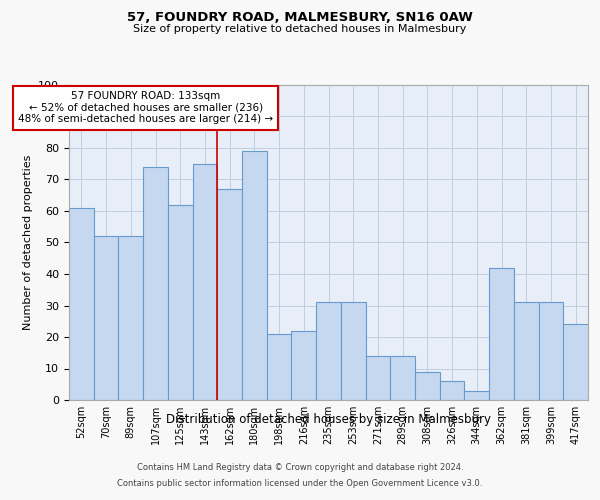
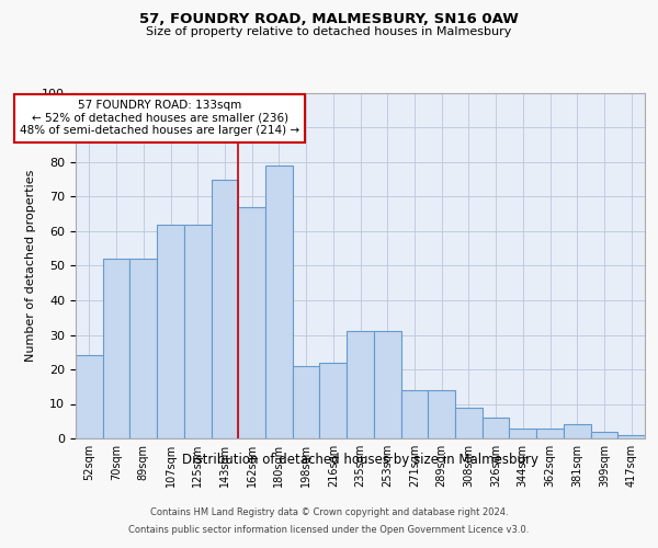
52sqm: 61 -> 24
107sqm: 74 -> 62
362sqm: 42 -> 3
381sqm: 31 -> 4
399sqm: 31 -> 2
417sqm: 24 -> 1
